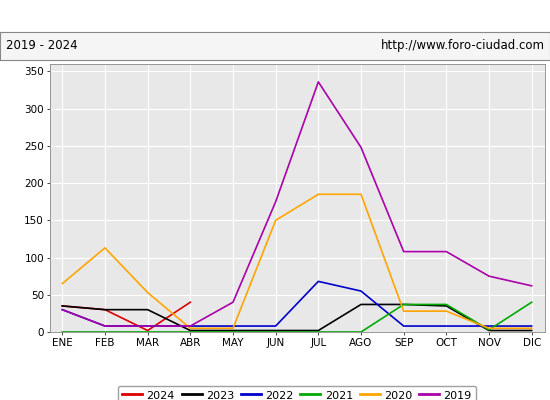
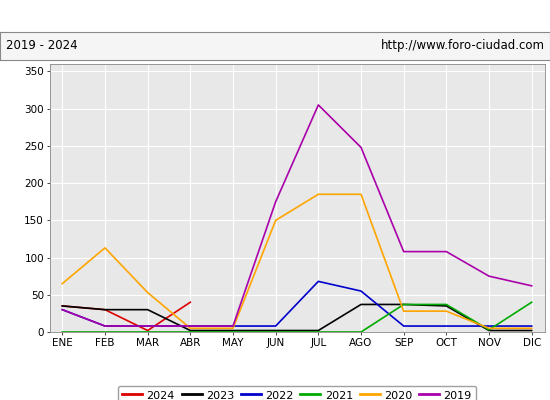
2019/MAY: 40 -> 8
2019/JUL: 336 -> 305
